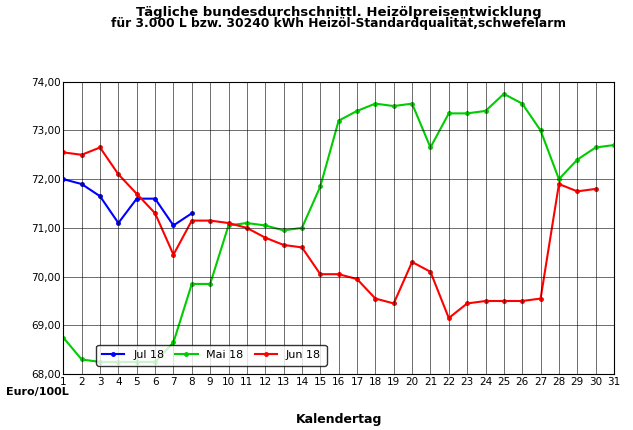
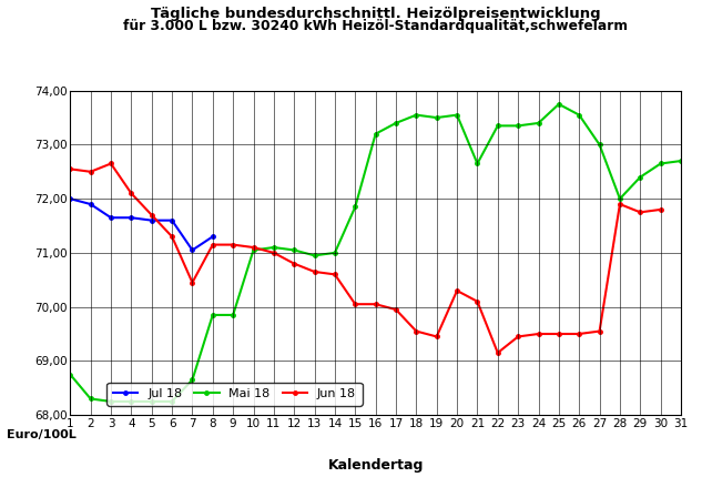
Jul 18/4: 71,10 -> 71,65
